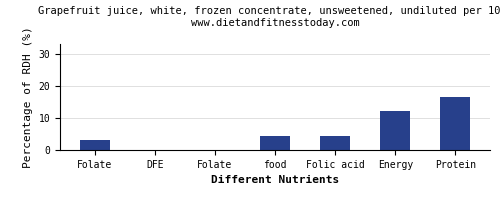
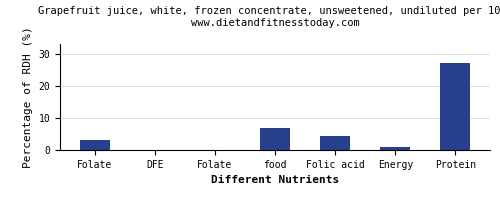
food: 4.5 -> 7.0
Energy: 12.0 -> 1.0
Protein: 16.5 -> 27.0
